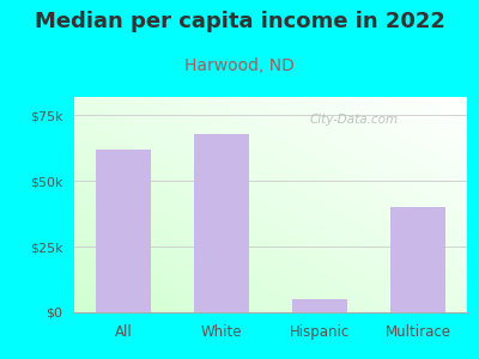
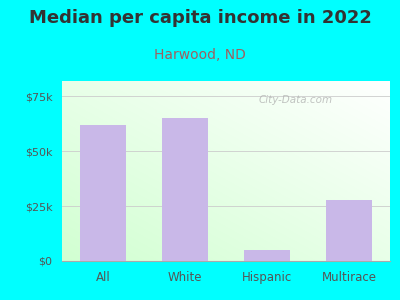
White: $68k -> $65k
Multirace: $40k -> $28k
